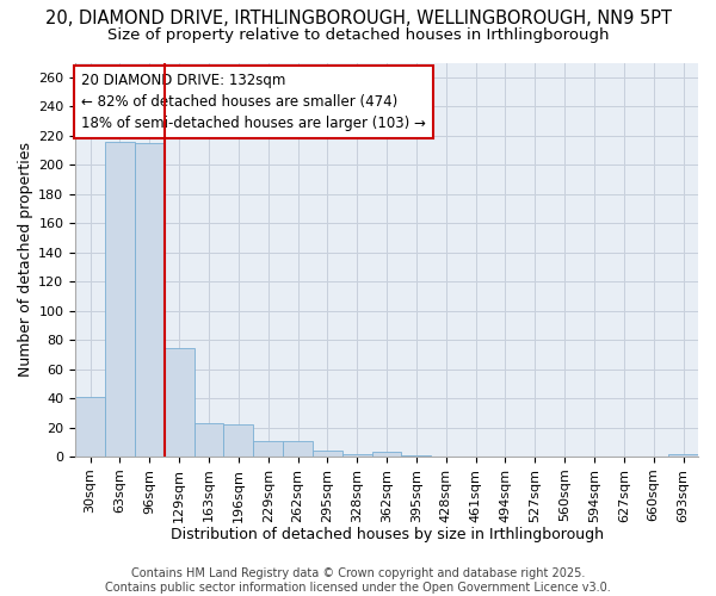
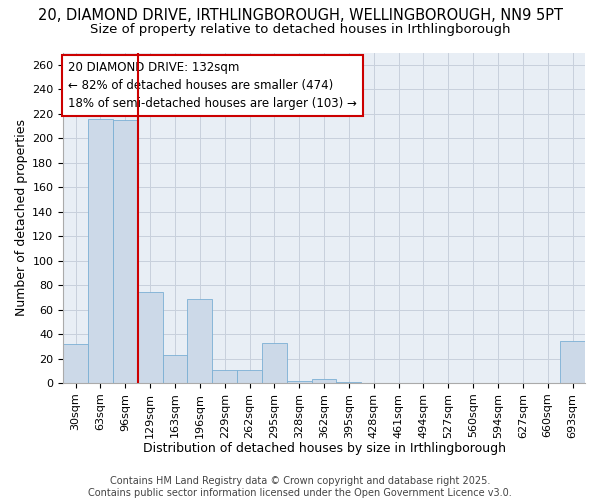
30sqm: 41 -> 32
196sqm: 22 -> 69
295sqm: 4 -> 33
693sqm: 2 -> 34
